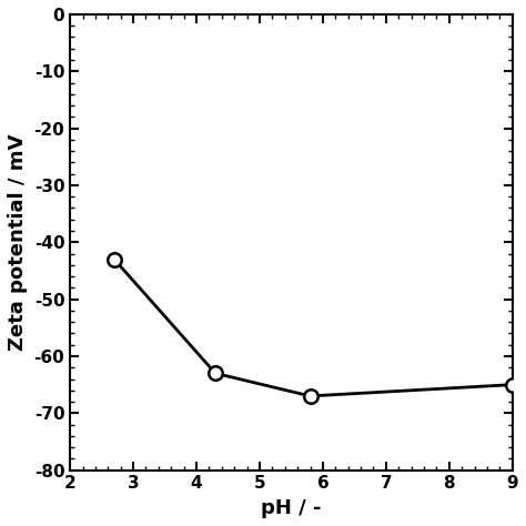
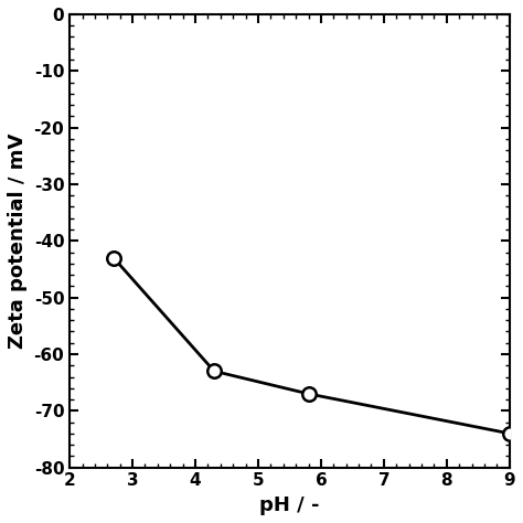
9: -65 -> -74
